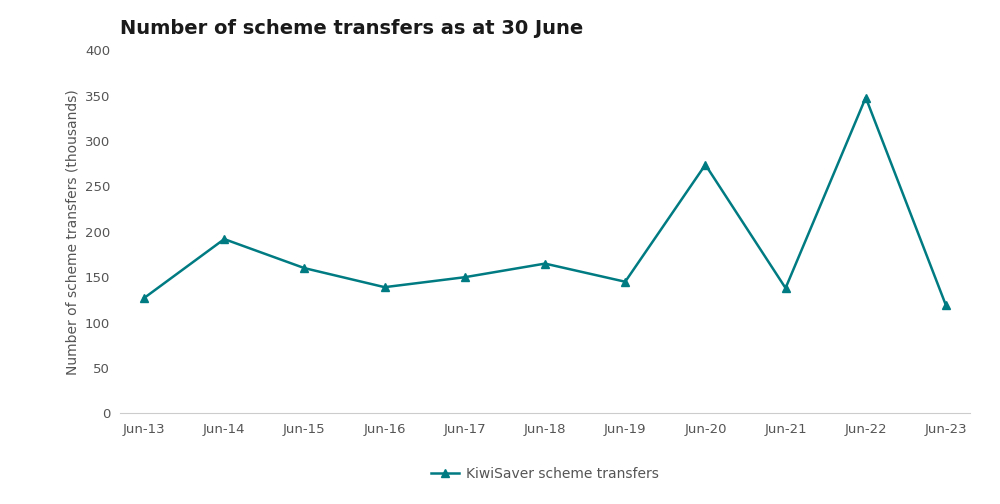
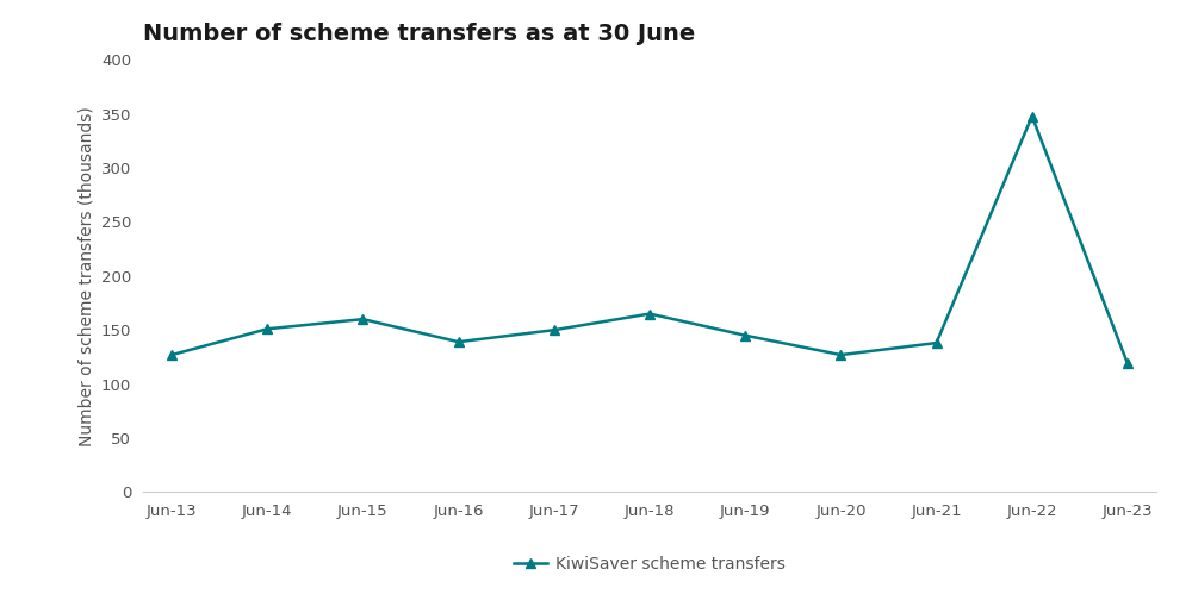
Jun-14: 192 -> 151
Jun-20: 274 -> 127
